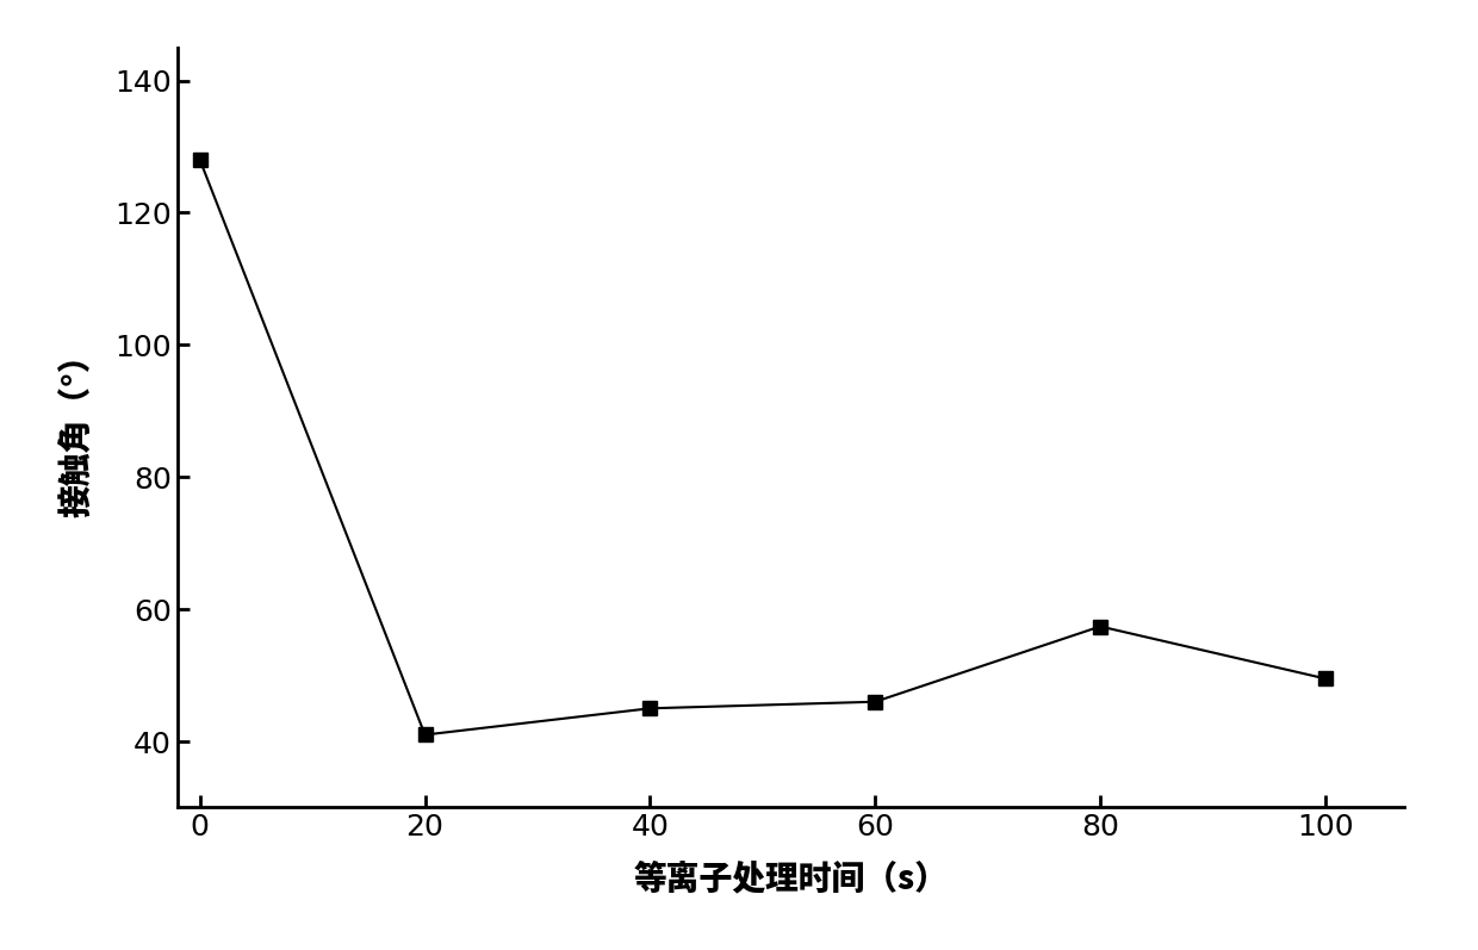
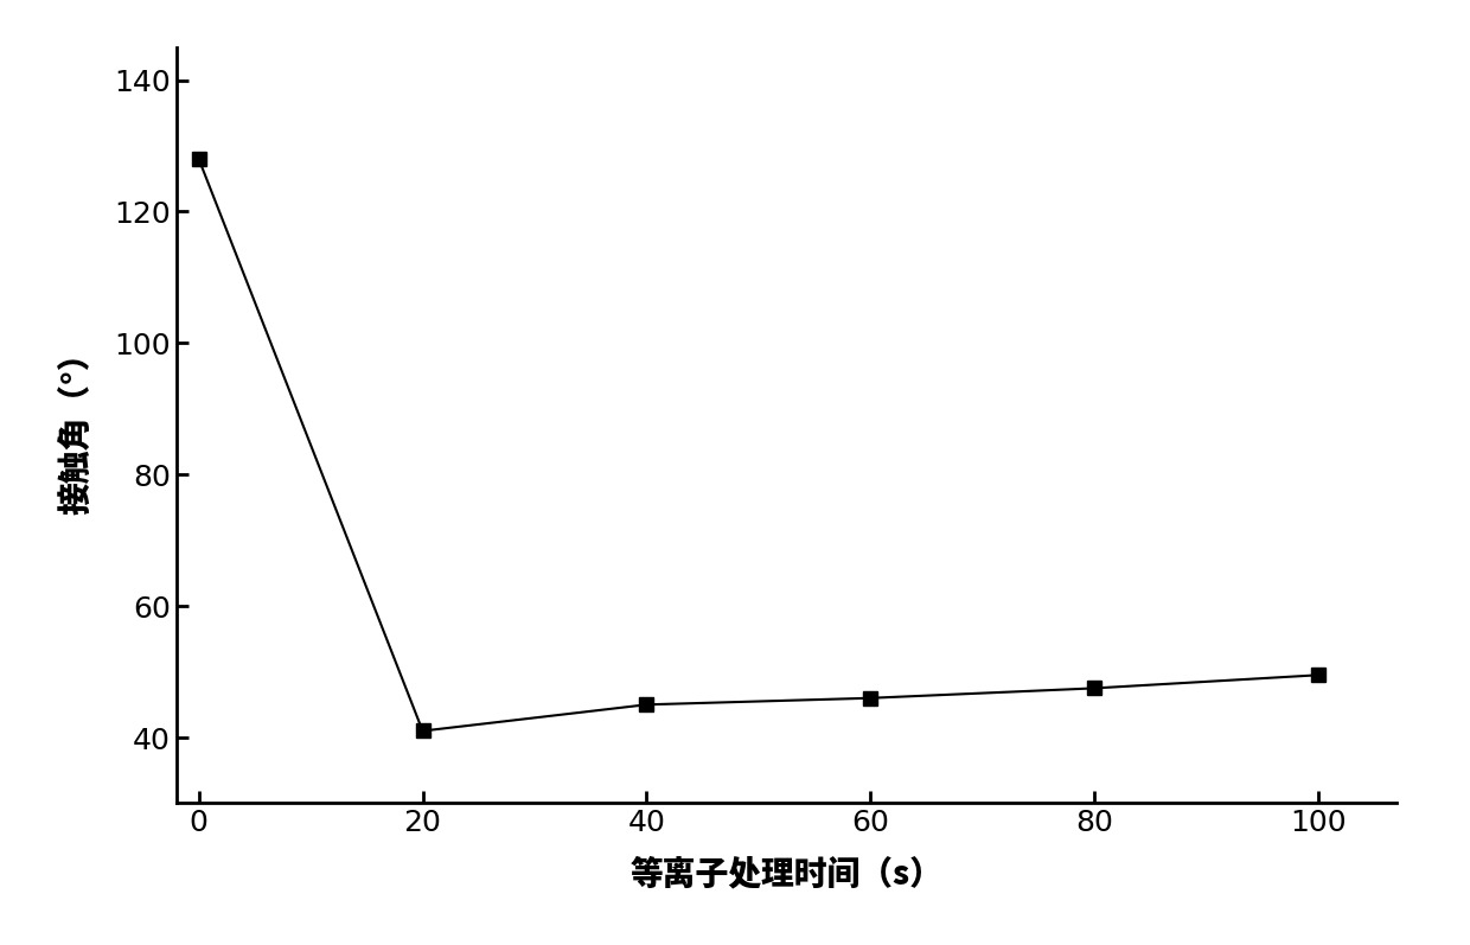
80: 57.4 -> 47.5
